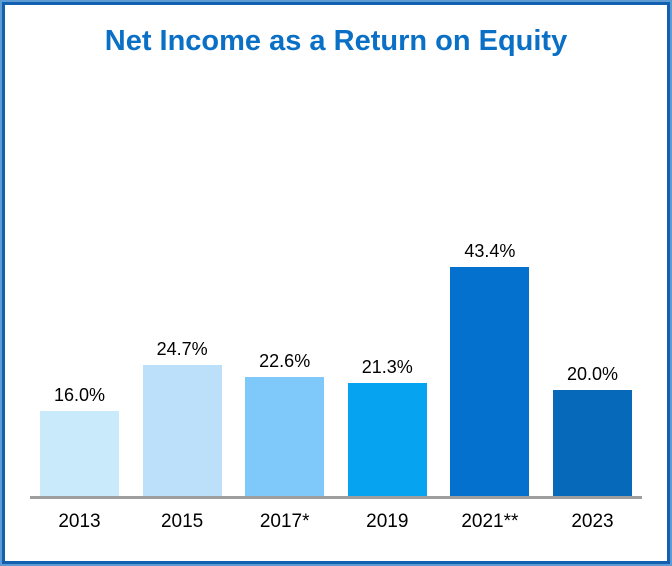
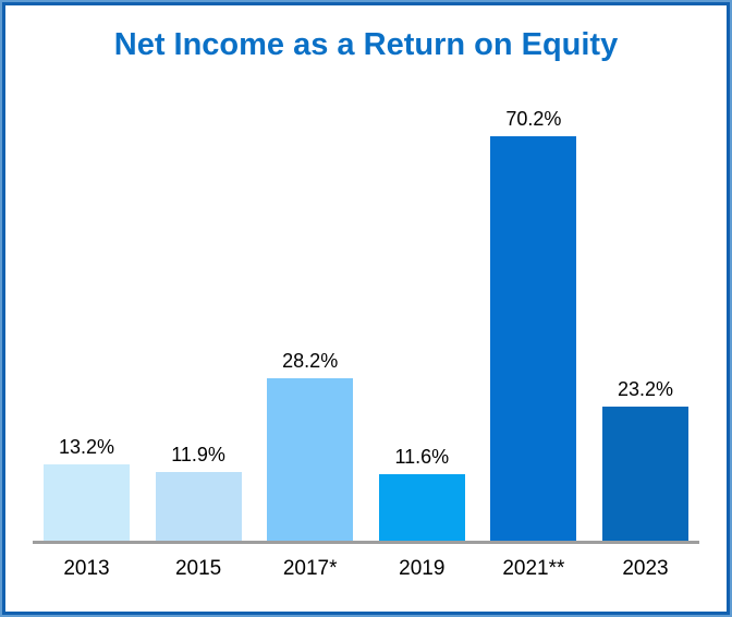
2013: 16.0% -> 13.2%
2015: 24.7% -> 11.9%
2017*: 22.6% -> 28.2%
2019: 21.3% -> 11.6%
2021**: 43.4% -> 70.2%
2023: 20.0% -> 23.2%
